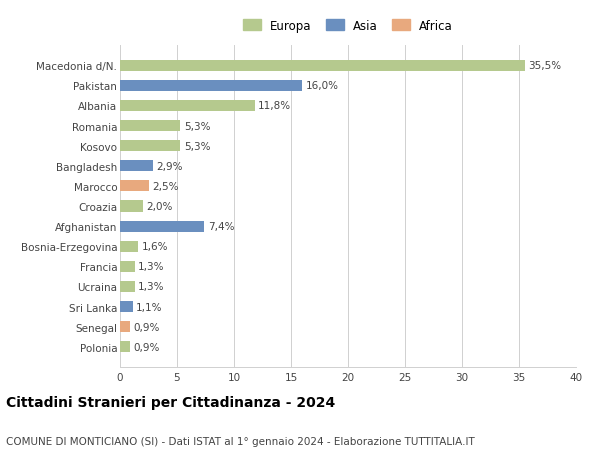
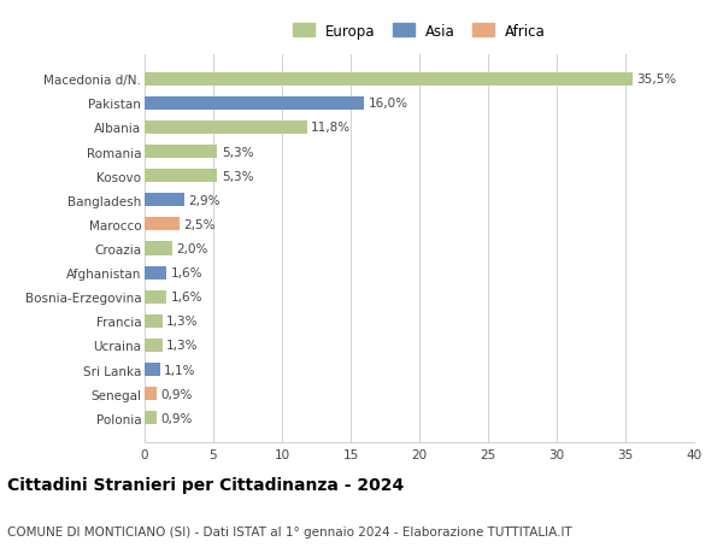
Afghanistan: 7,4% -> 1,6%
